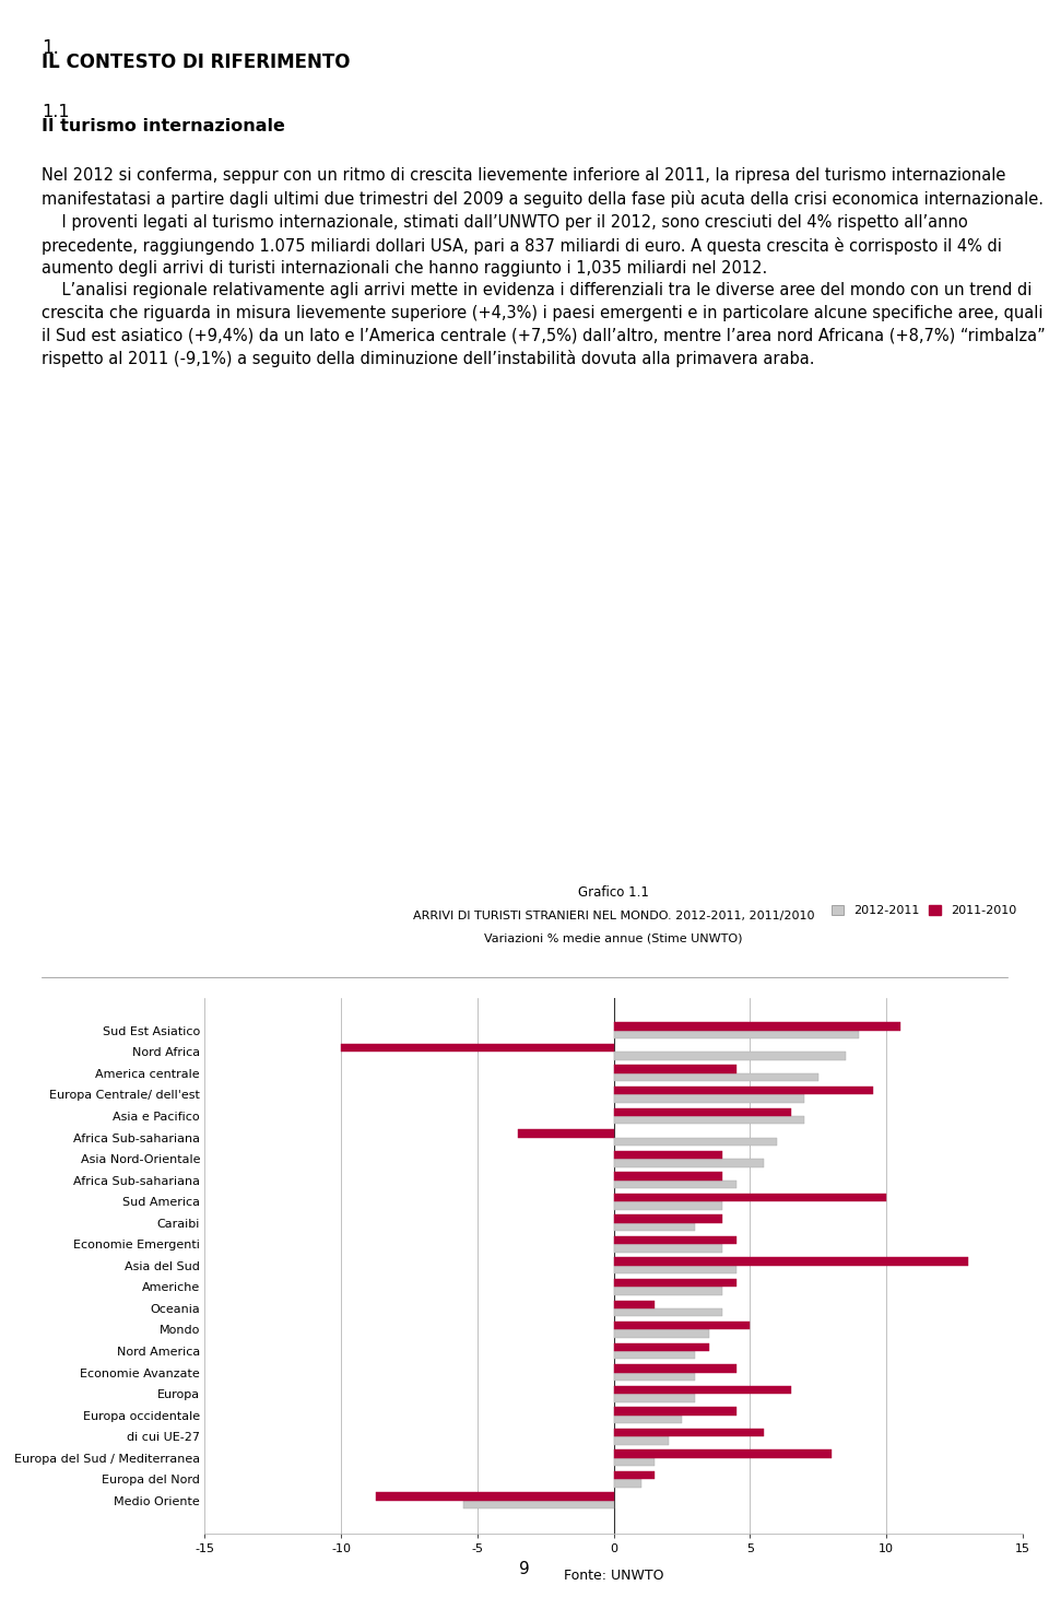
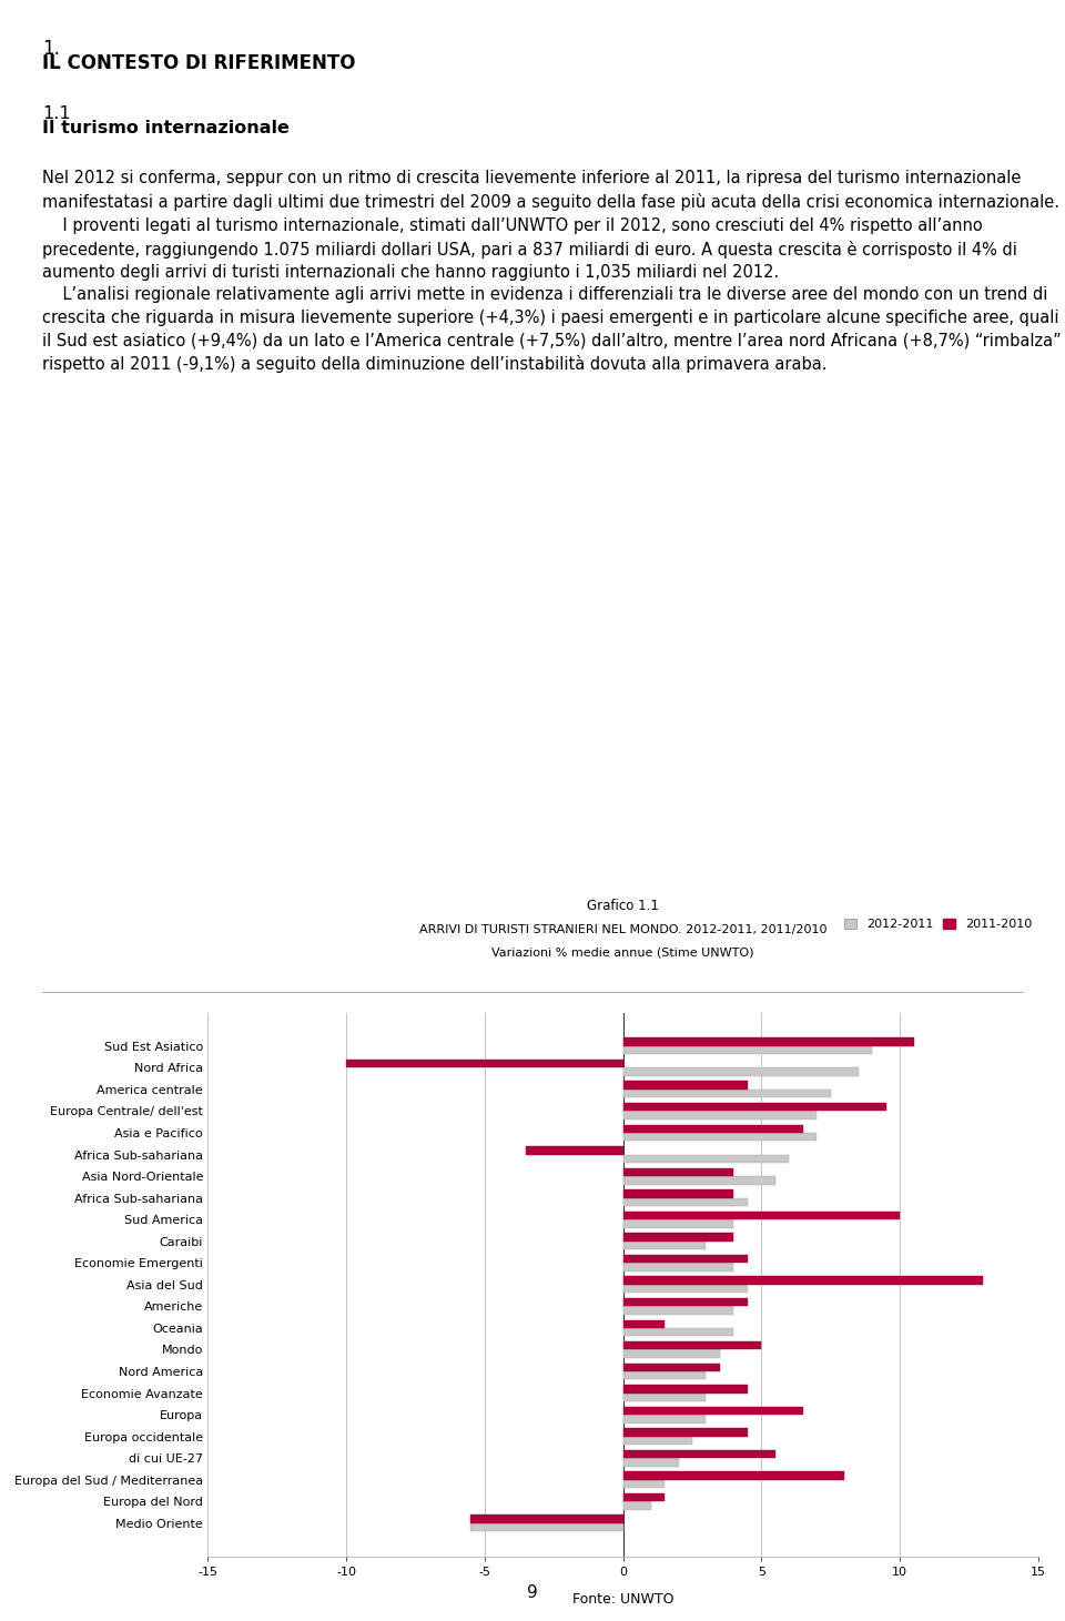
2011-2010/Medio Oriente: -8.7 -> -5.5
